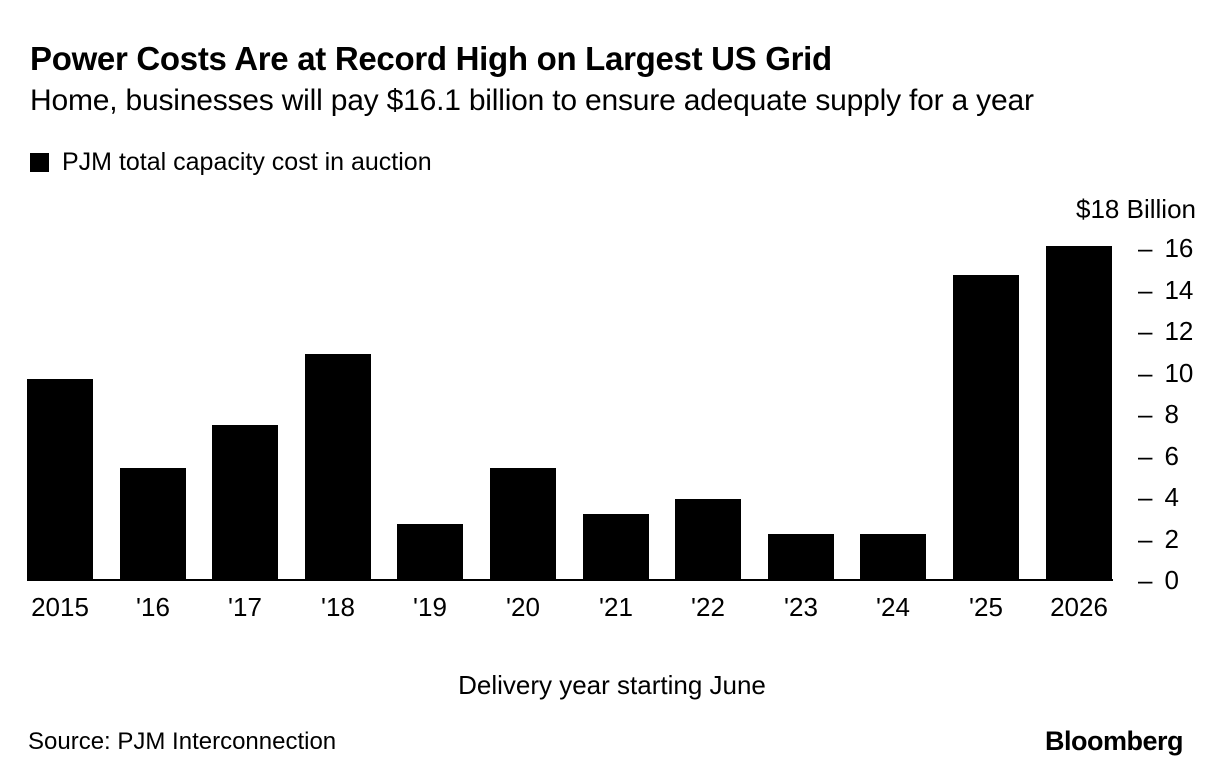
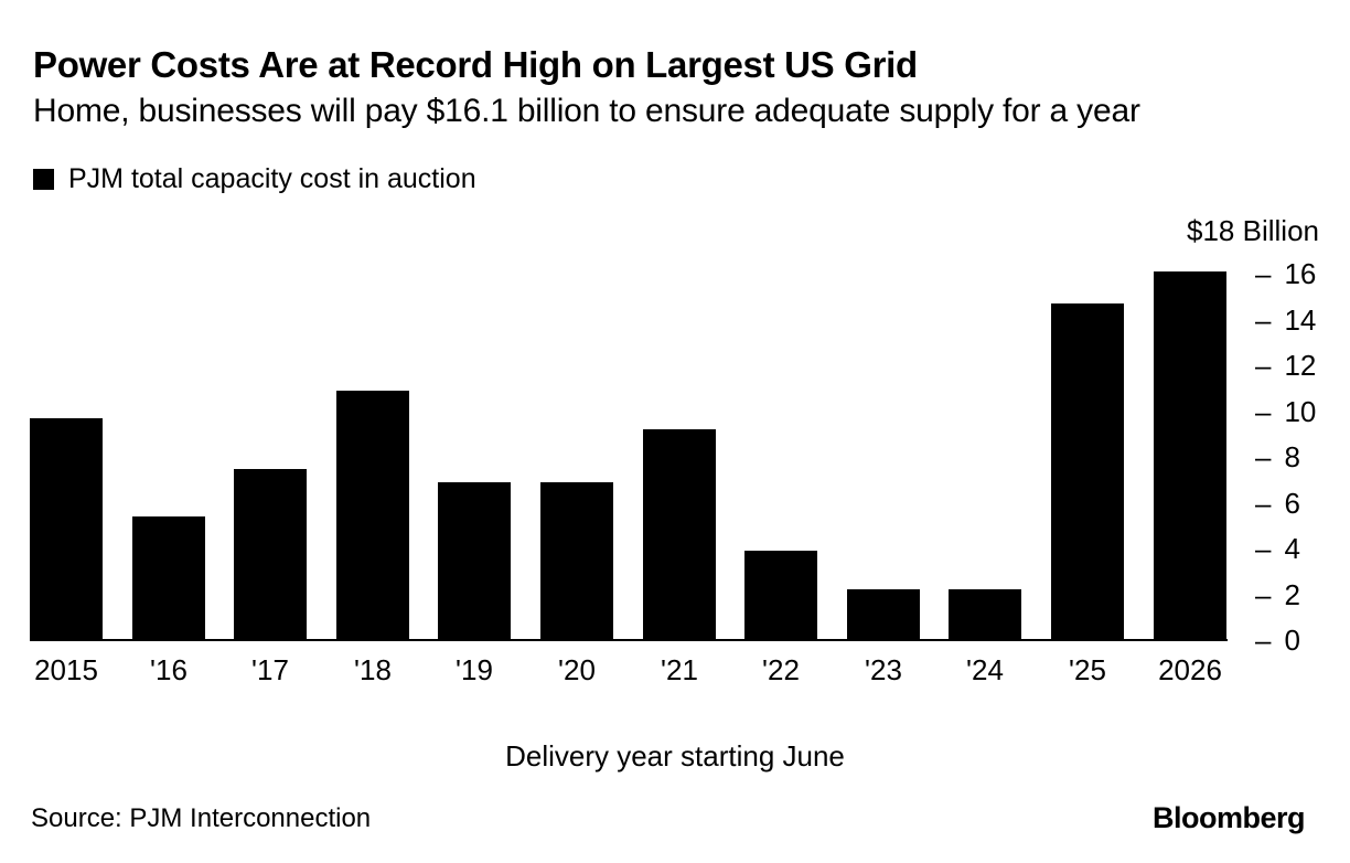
'19: 2.7 -> 6.9
'20: 5.4 -> 6.9
'21: 3.2 -> 9.2
